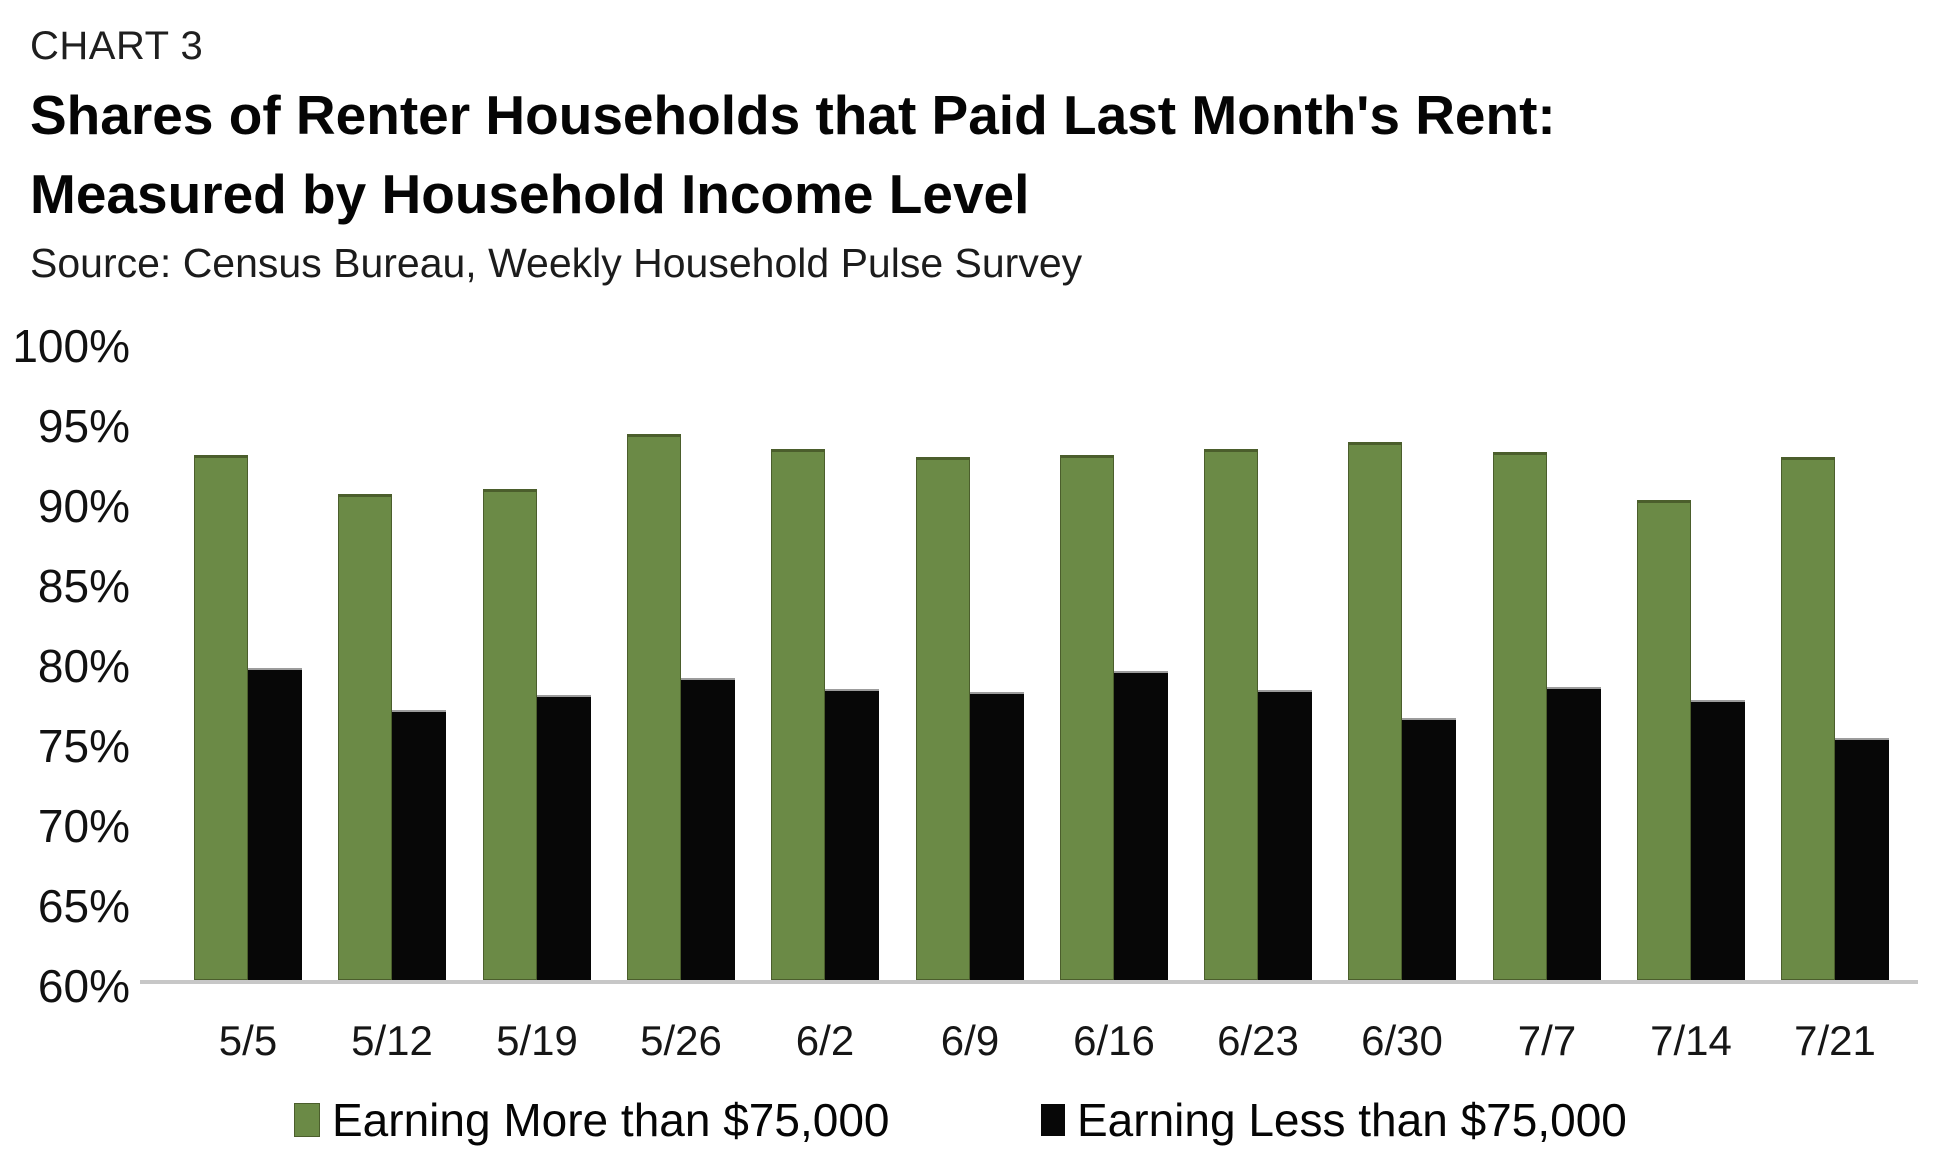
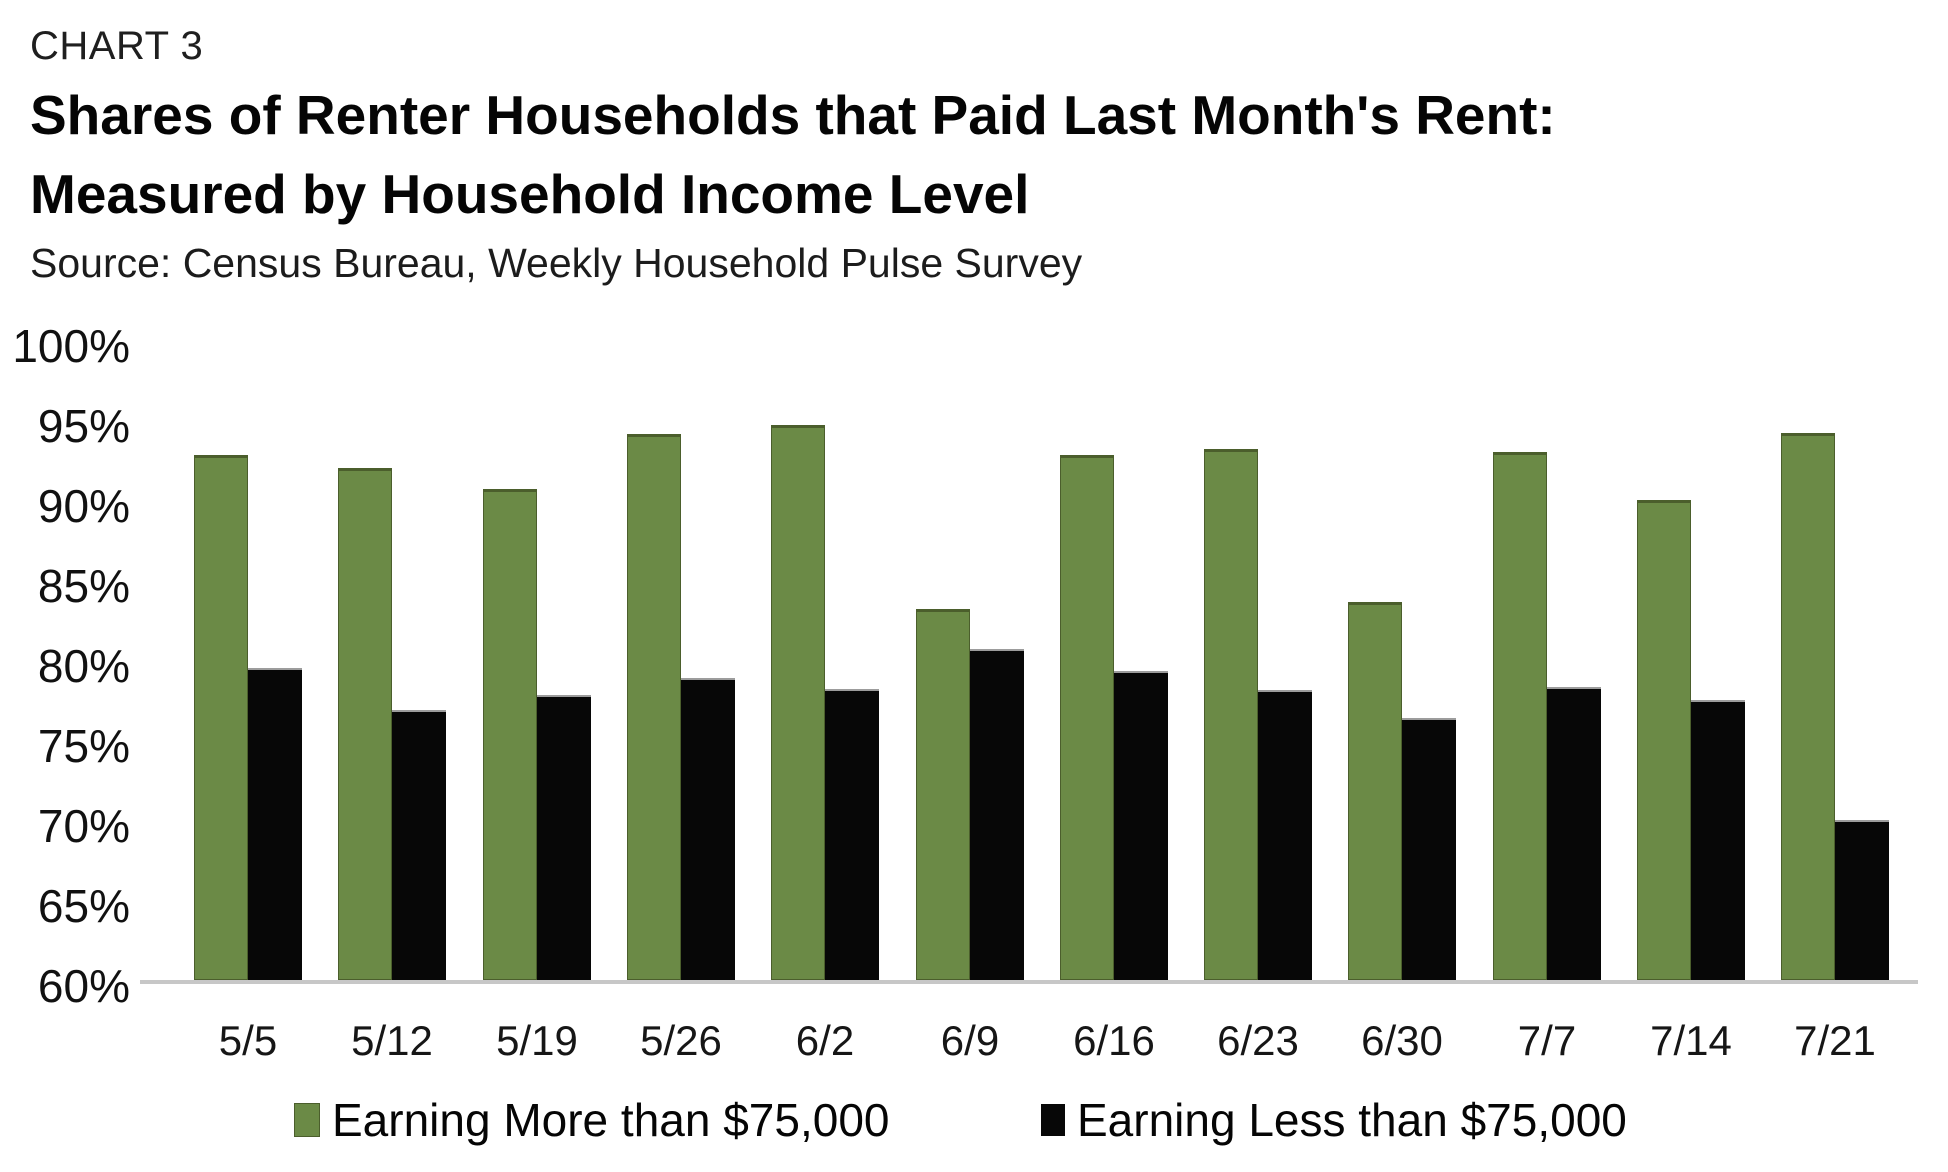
Earning More than $75,000/5/12: 90.4% -> 92.0%
Earning More than $75,000/6/2: 93.2% -> 94.7%
Earning More than $75,000/6/9: 92.7% -> 83.2%
Earning Less than $75,000/6/9: 78.0% -> 80.7%
Earning More than $75,000/6/30: 93.6% -> 83.6%
Earning More than $75,000/7/21: 92.7% -> 94.2%
Earning Less than $75,000/7/21: 75.1% -> 70.0%
